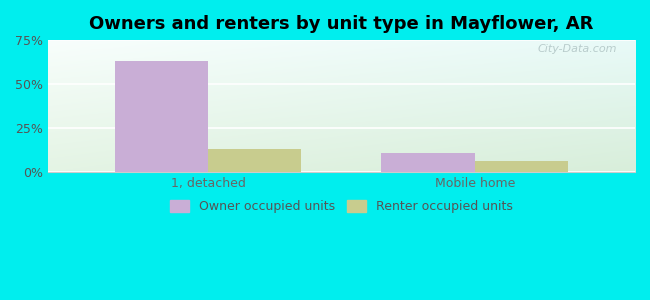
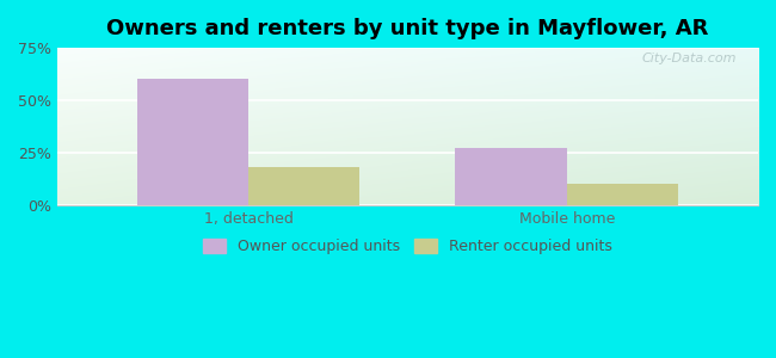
Owner occupied units/1, detached: 63% -> 60%
Renter occupied units/1, detached: 13% -> 18%
Owner occupied units/Mobile home: 11% -> 27%
Renter occupied units/Mobile home: 6% -> 10%
